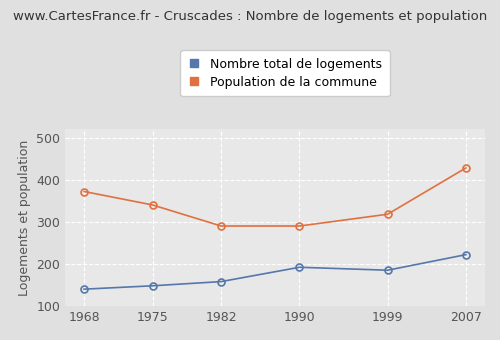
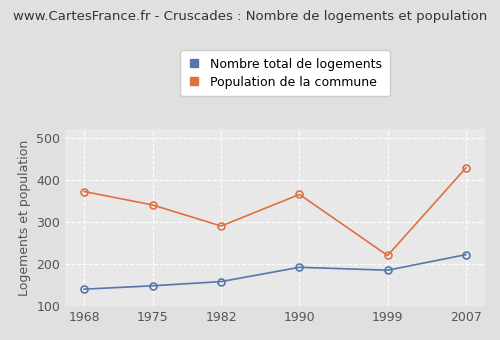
Population de la commune/1990: 290 -> 365
Population de la commune/1999: 318 -> 220
